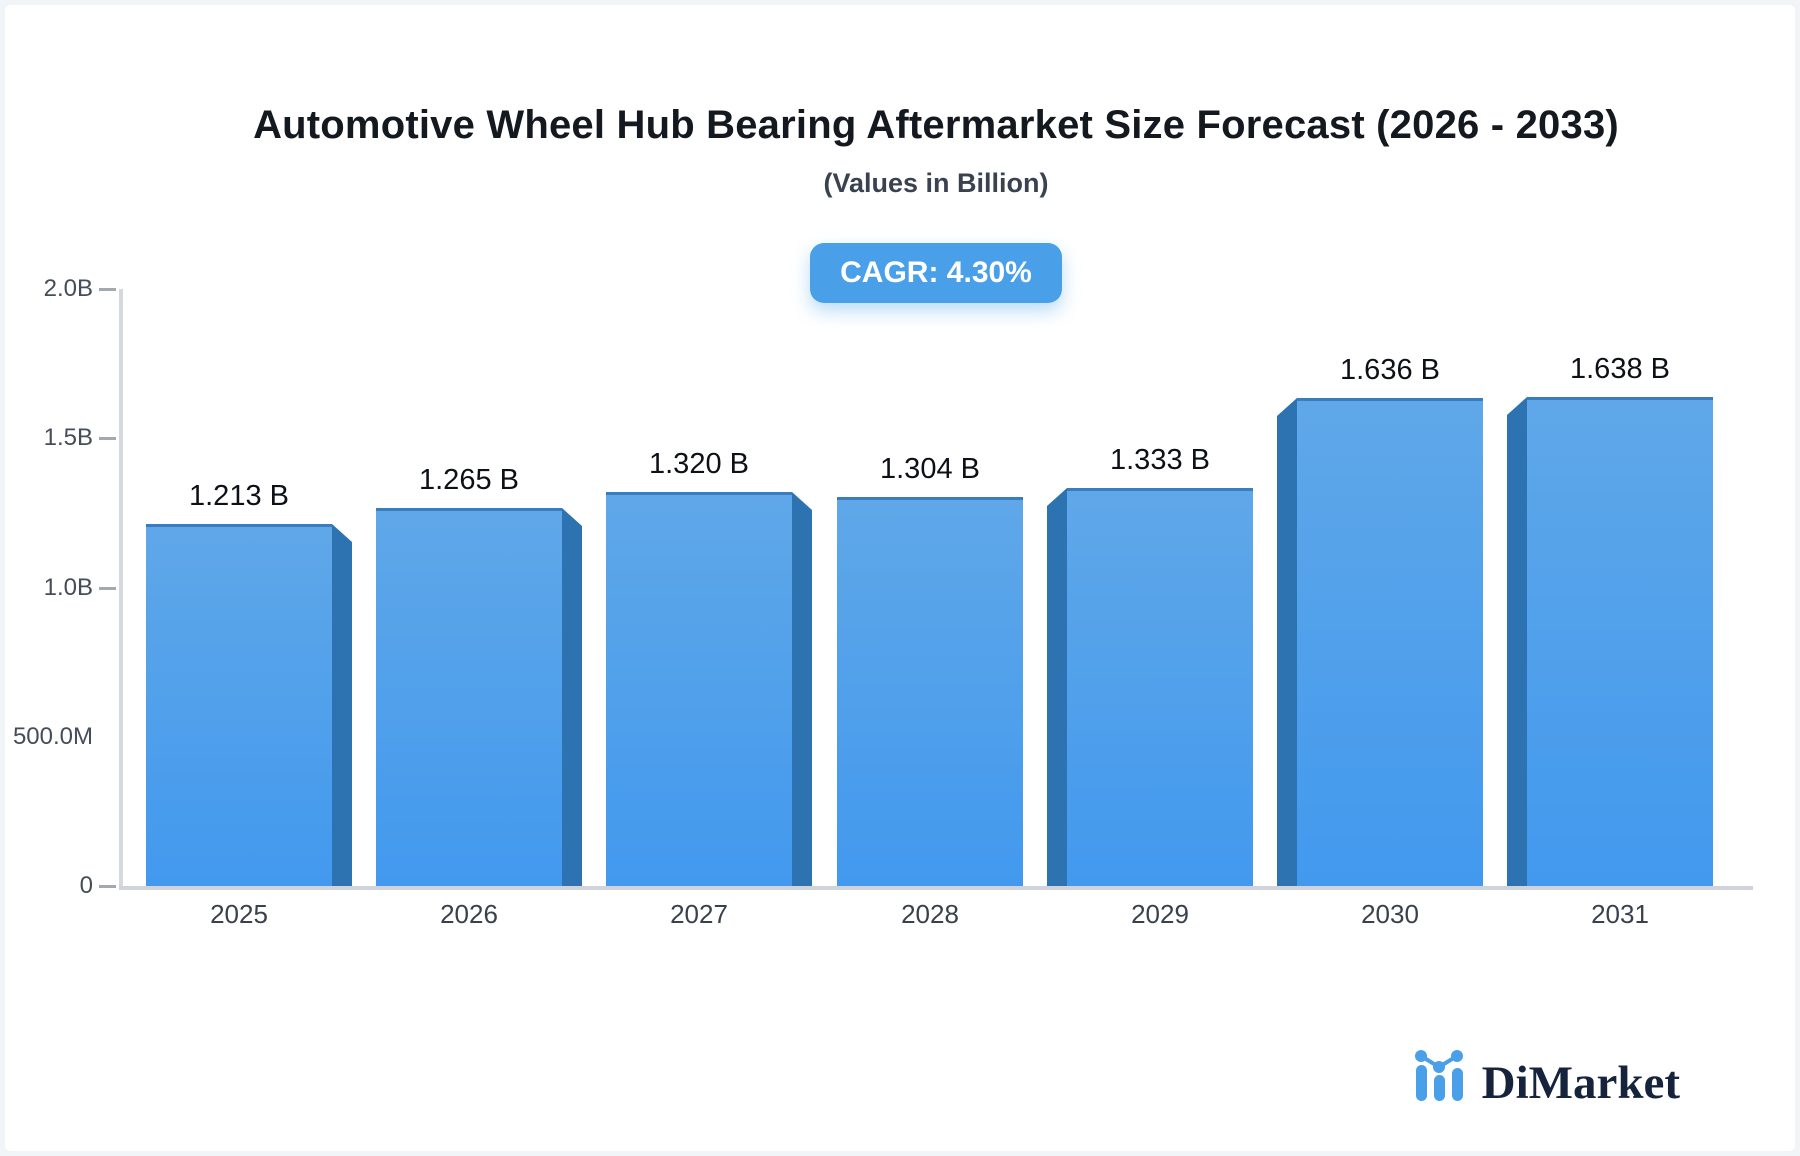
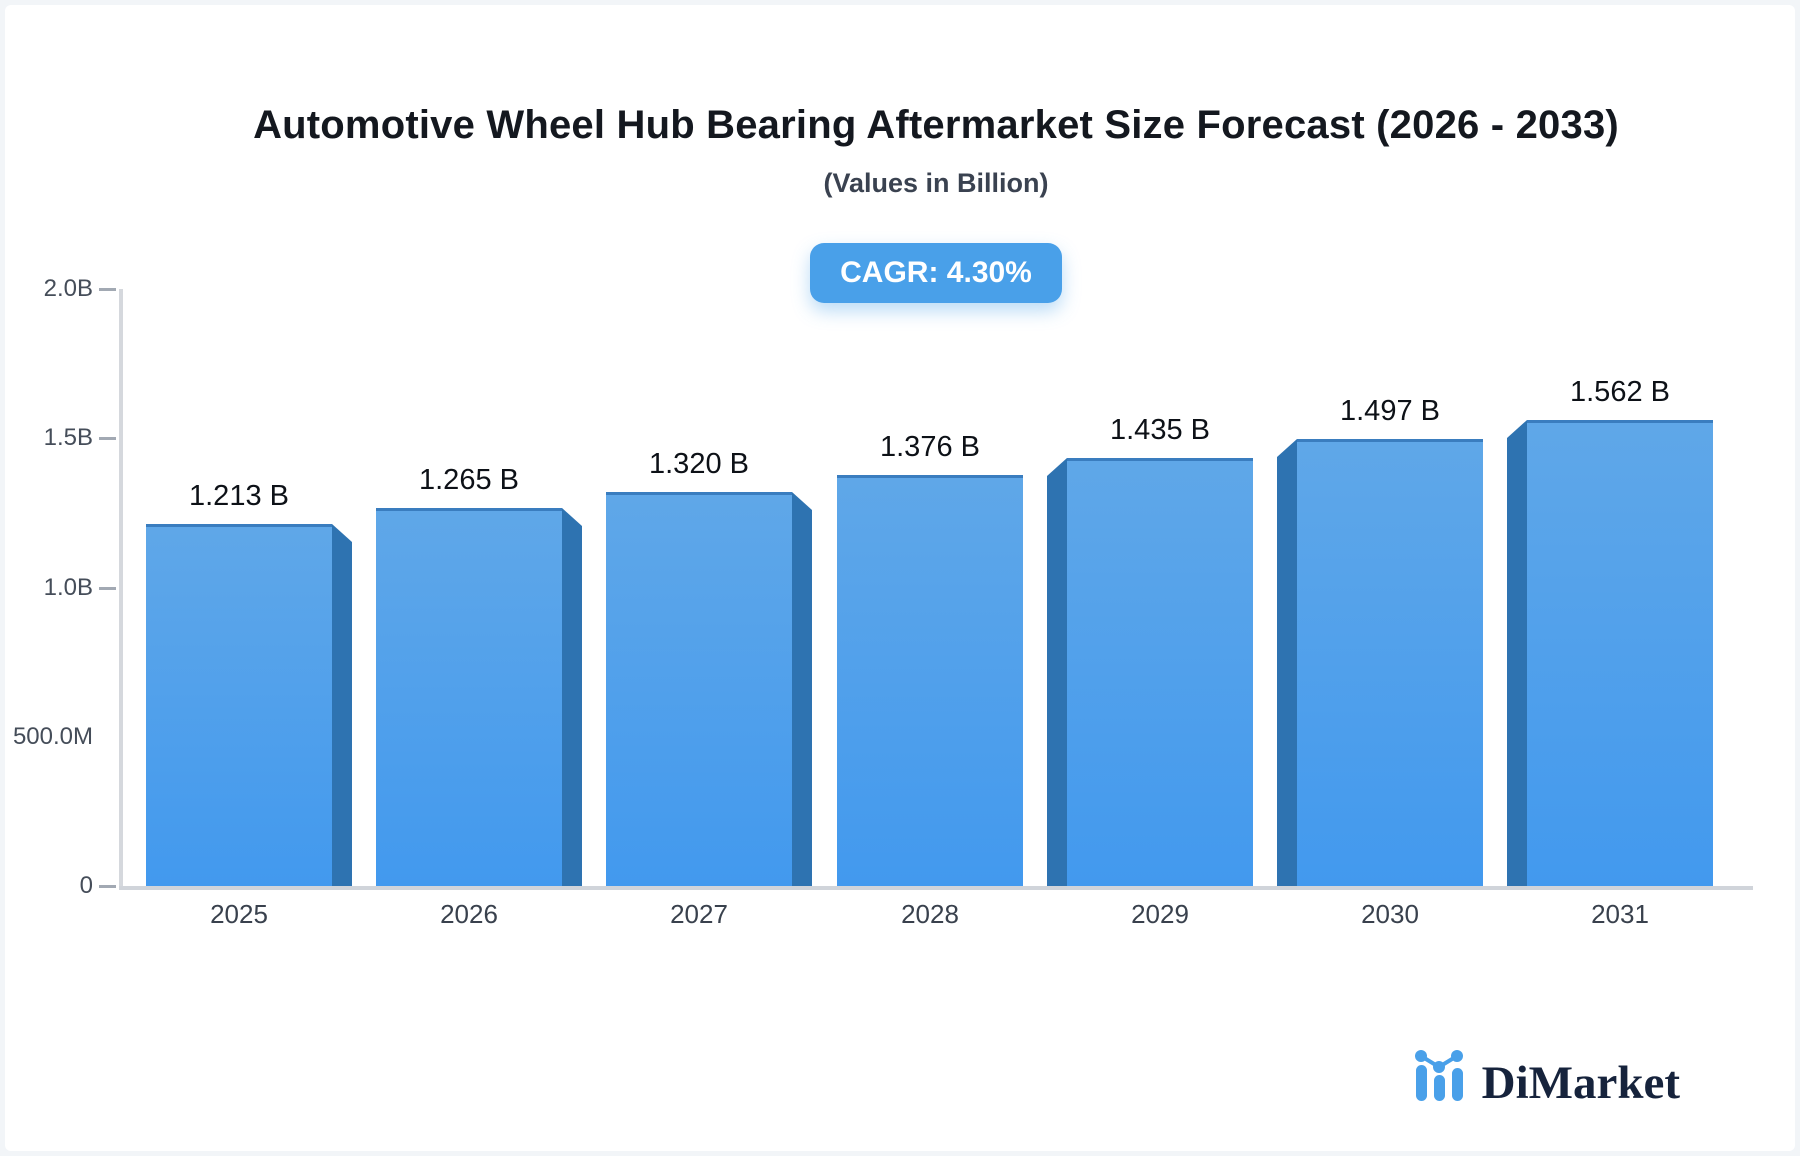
2028: 1.304 -> 1.376
2029: 1.333 -> 1.435
2030: 1.636 -> 1.497
2031: 1.638 -> 1.562
